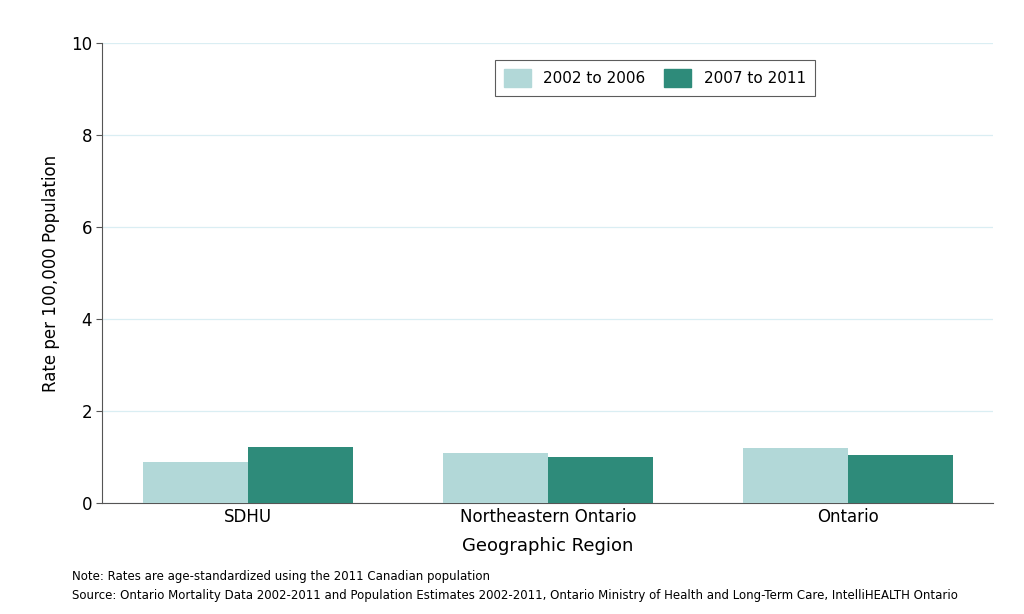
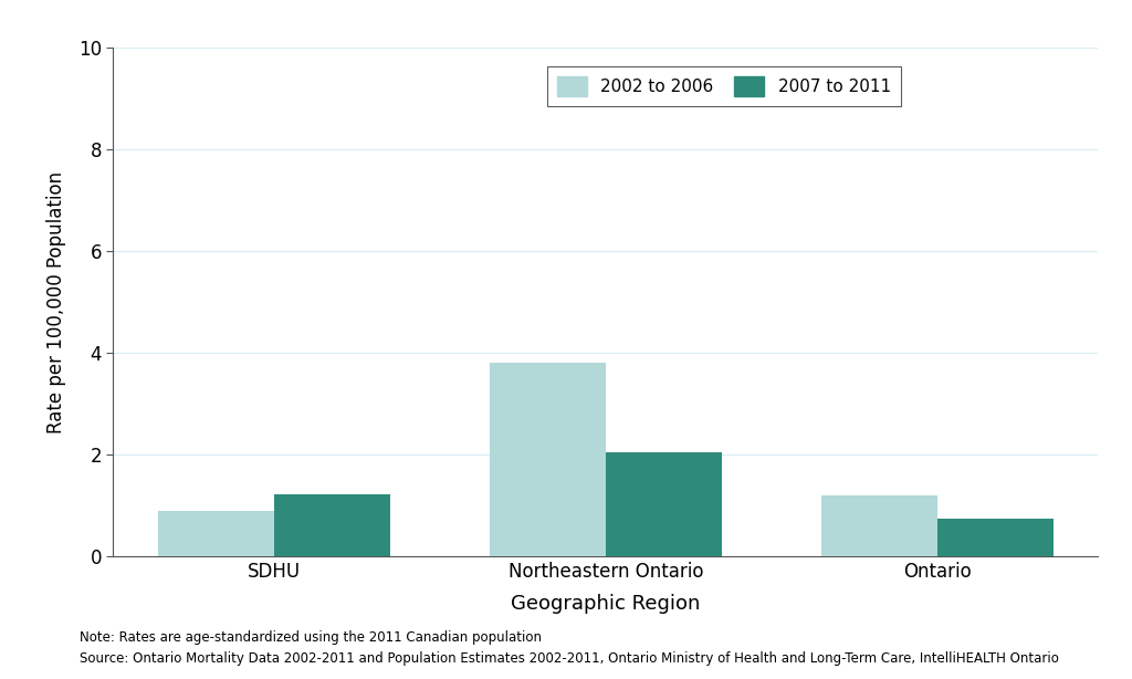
2002 to 2006/Northeastern Ontario: 1.1 -> 3.8
2007 to 2011/Northeastern Ontario: 1.00 -> 2.05
2007 to 2011/Ontario: 1.05 -> 0.75
